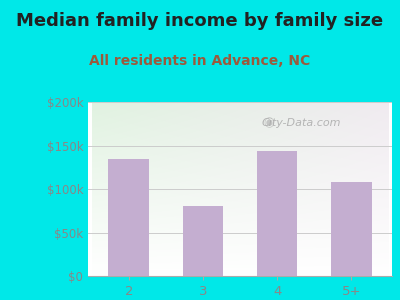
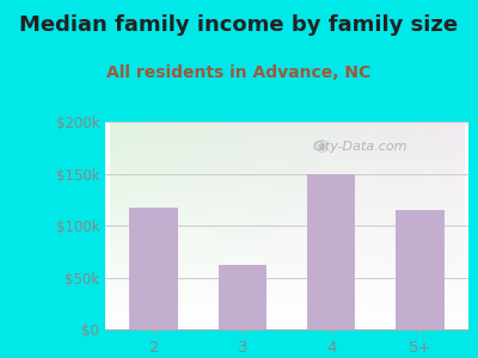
2: $134k -> $118k
3: $80k -> $62k
4: $144k -> $150k
5+: $108k -> $115k
